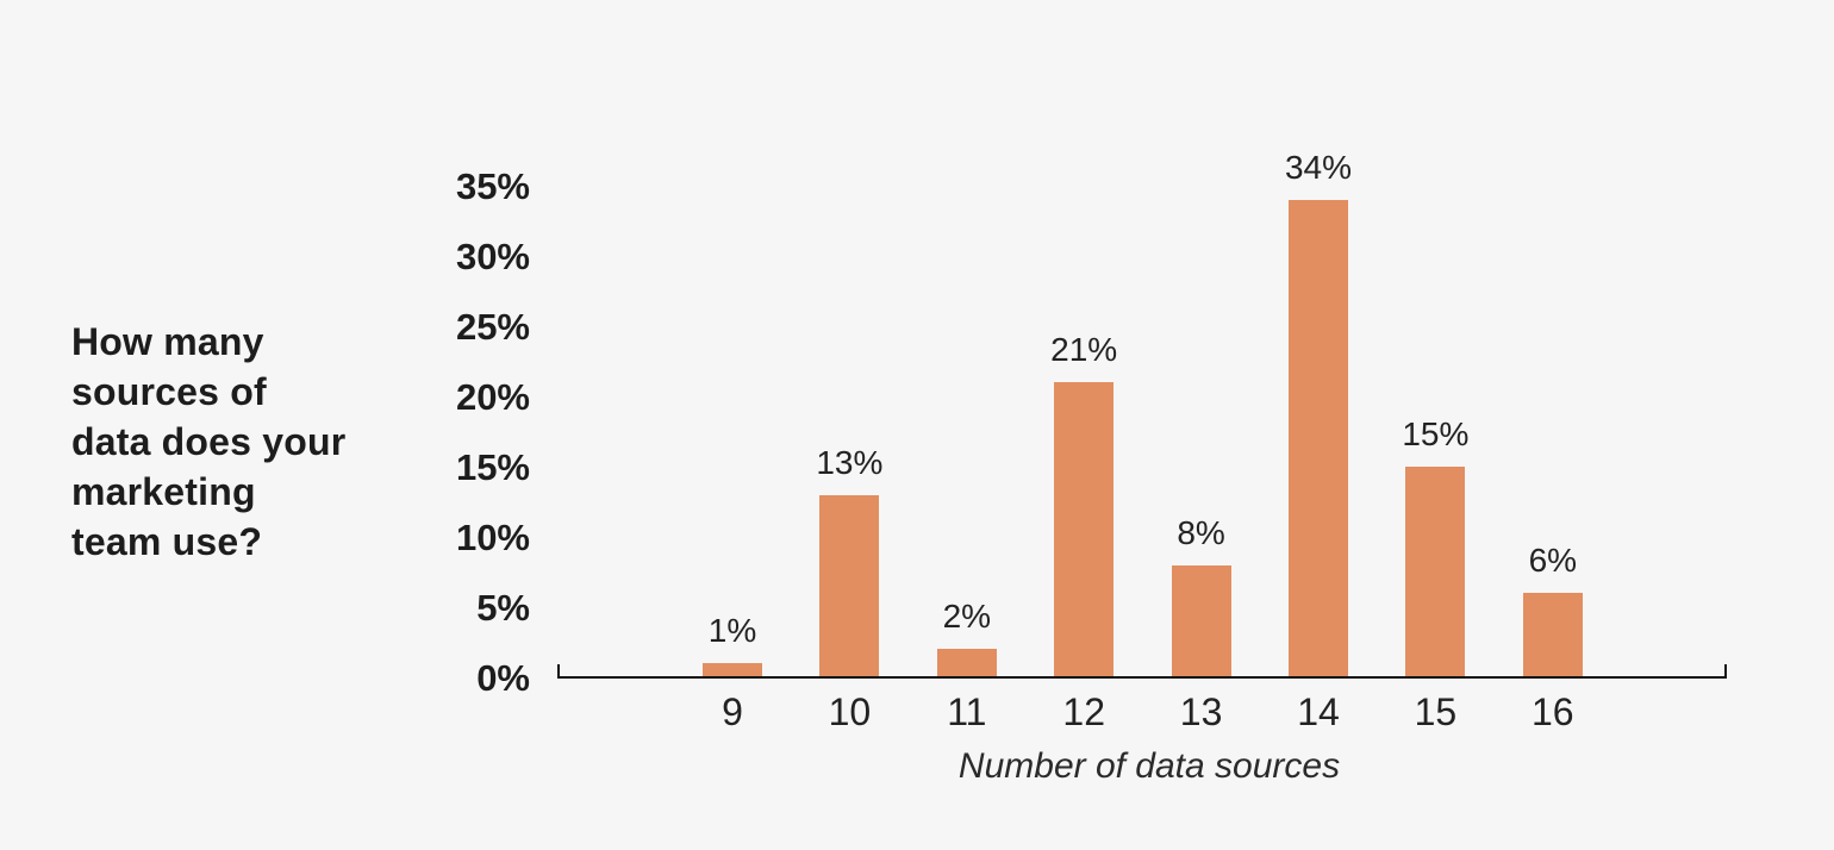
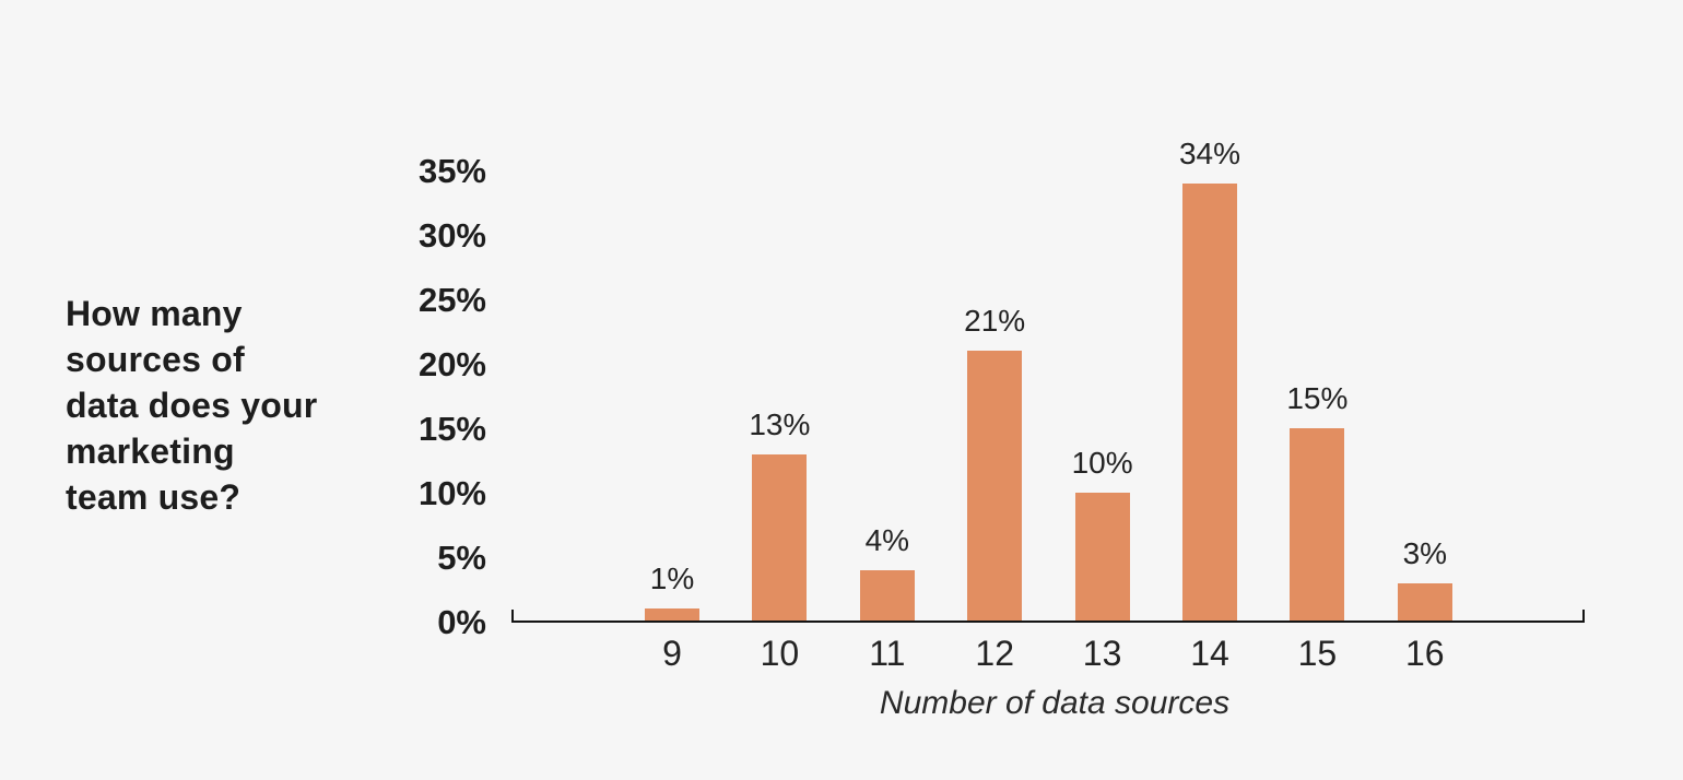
11: 2% -> 4%
13: 8% -> 10%
16: 6% -> 3%
